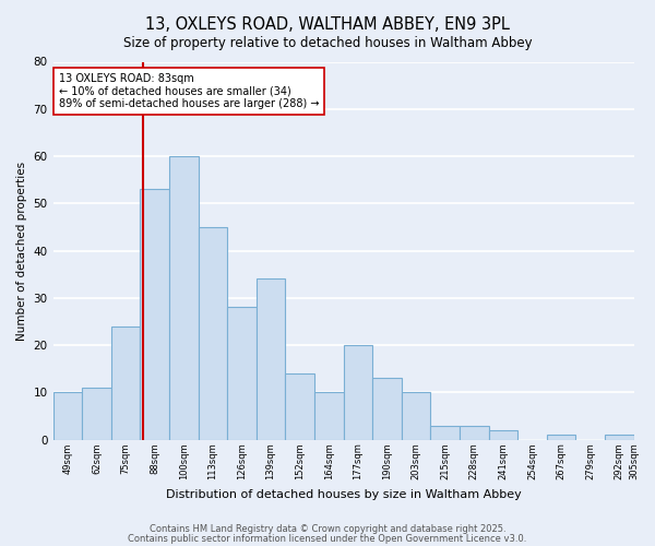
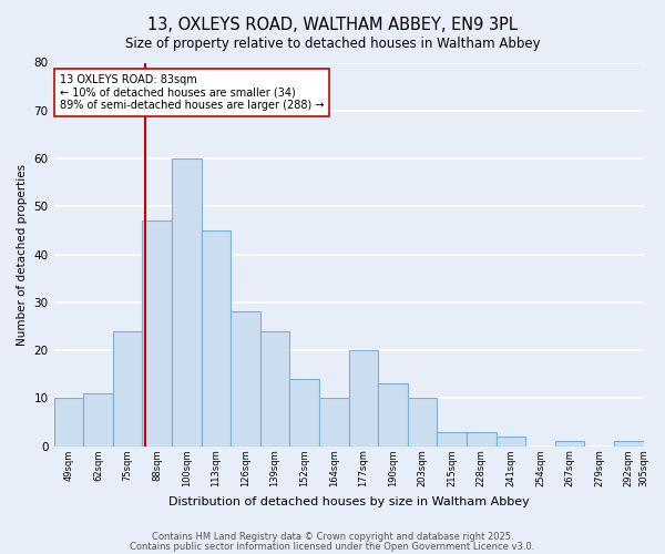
88sqm: 53 -> 47
139sqm: 34 -> 24
